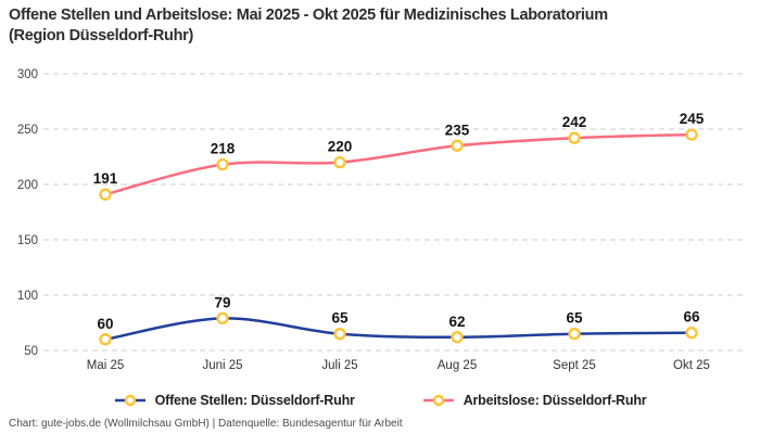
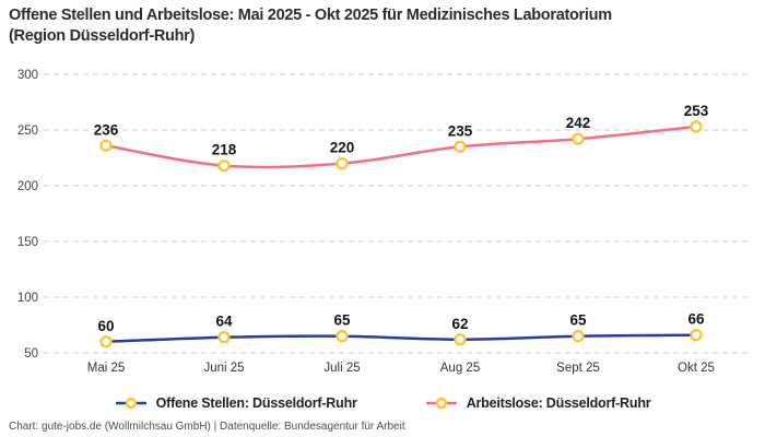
Arbeitslose: Düsseldorf-Ruhr/Mai 25: 191 -> 236
Offene Stellen: Düsseldorf-Ruhr/Juni 25: 79 -> 64
Arbeitslose: Düsseldorf-Ruhr/Okt 25: 245 -> 253
